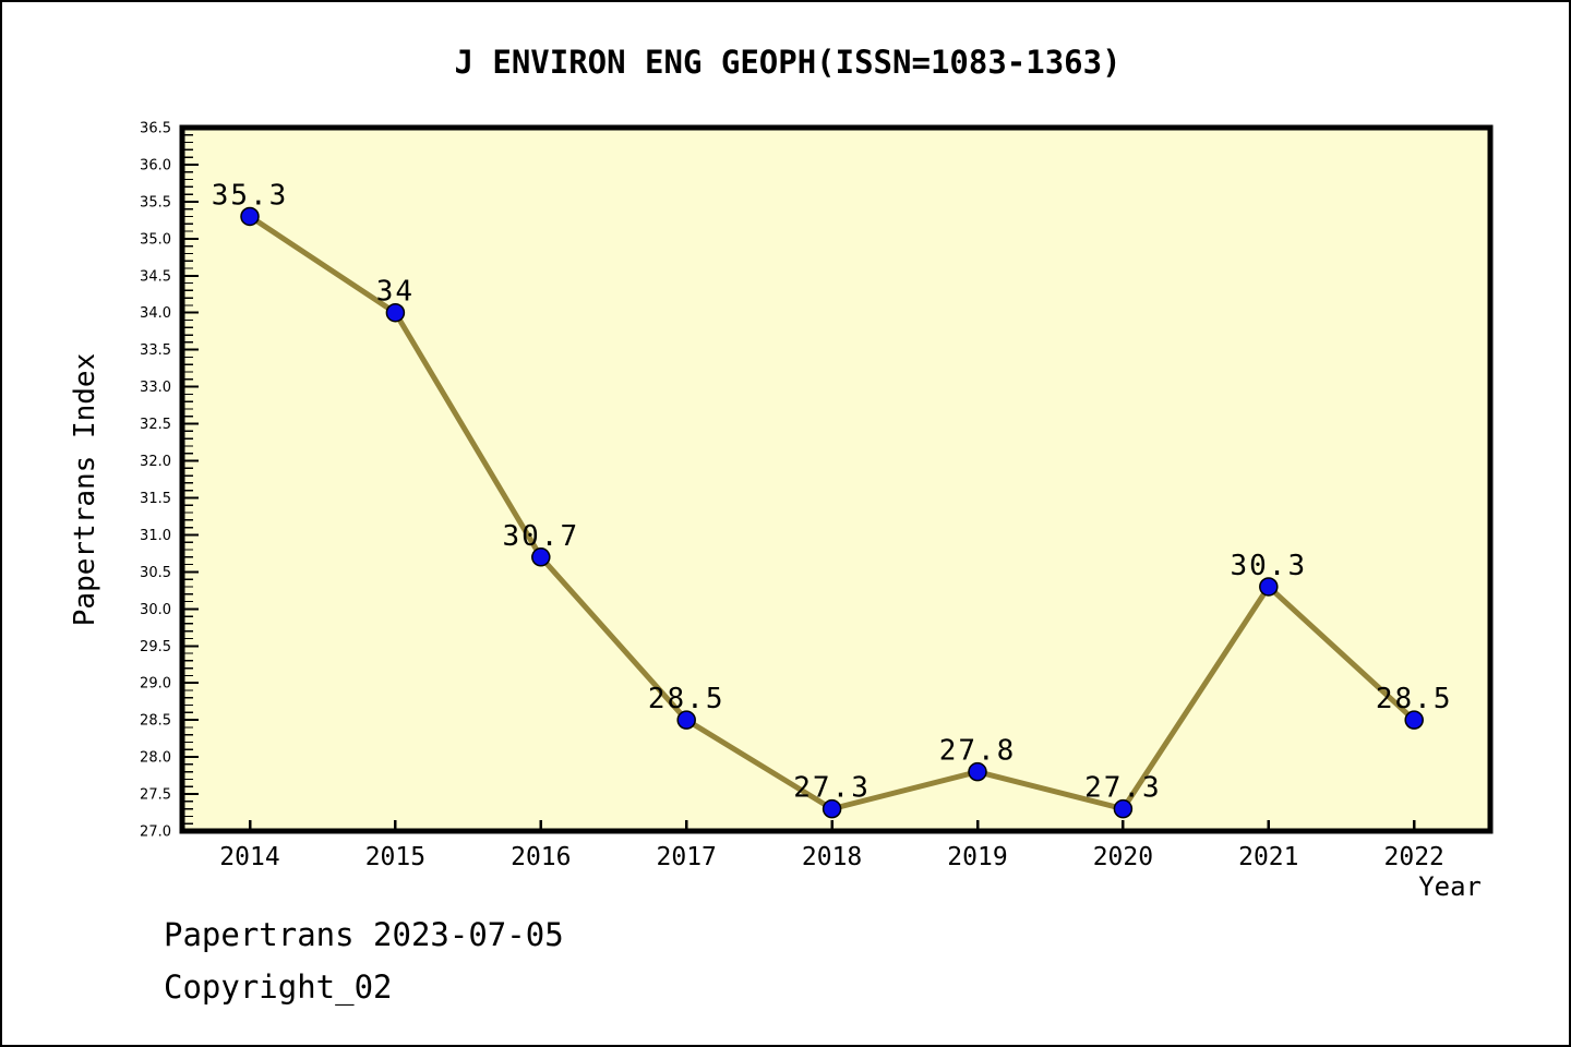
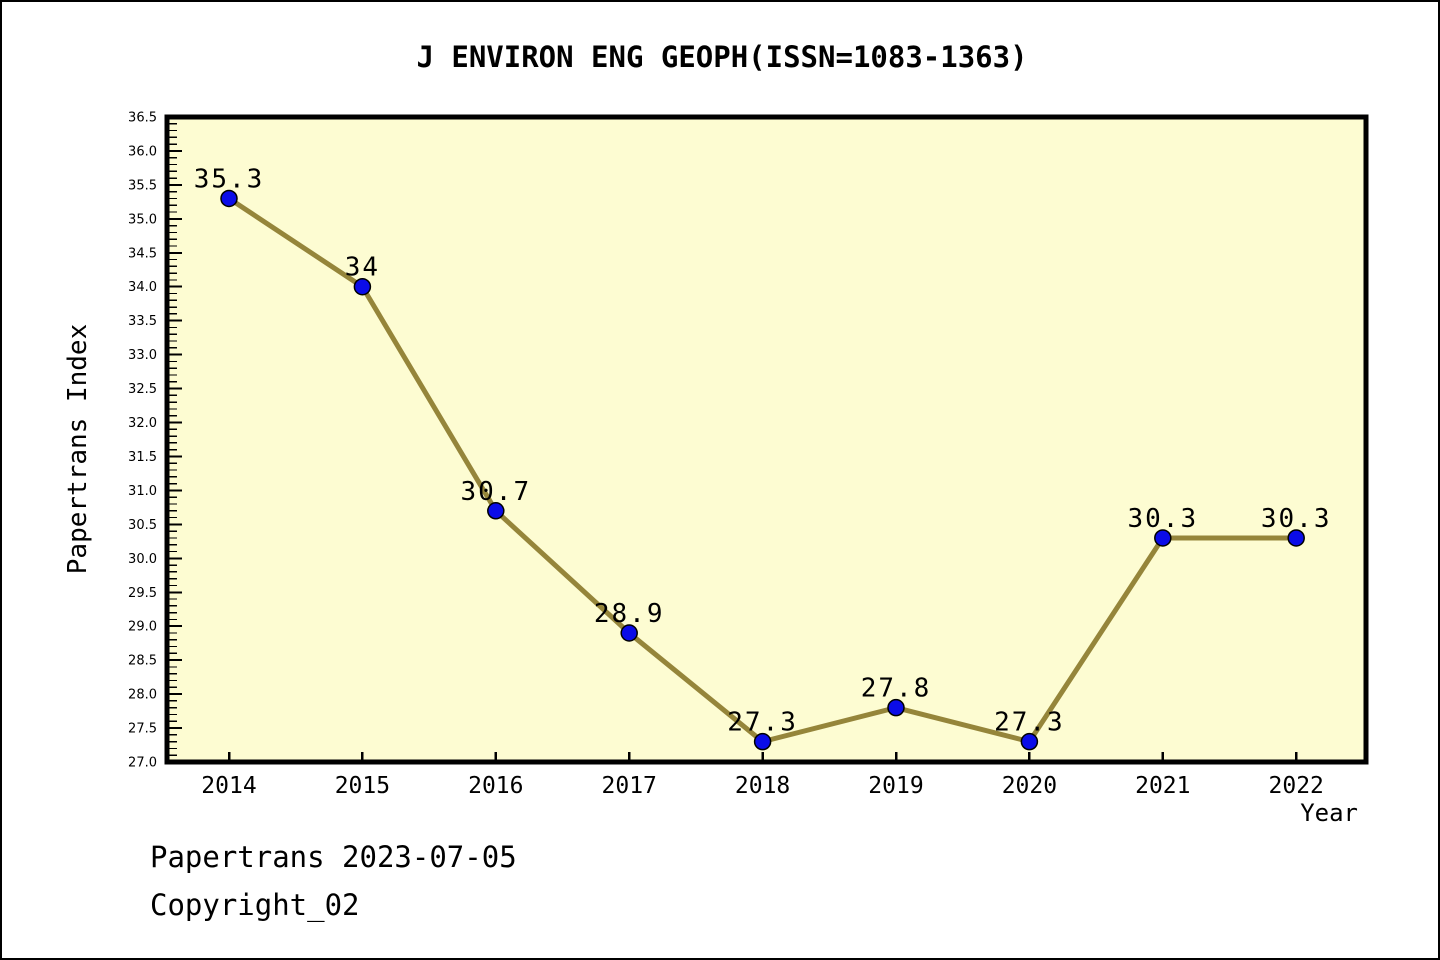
2017: 28.5 -> 28.9
2022: 28.5 -> 30.3
